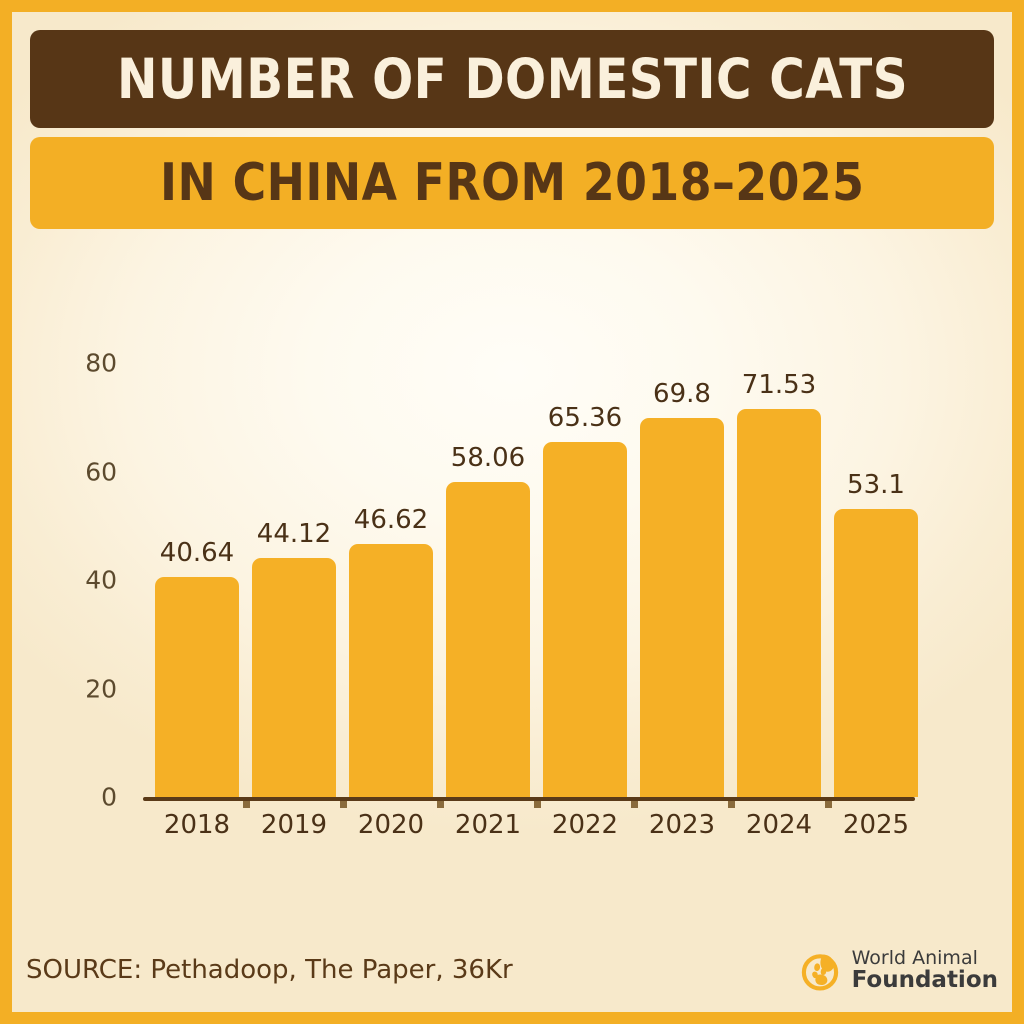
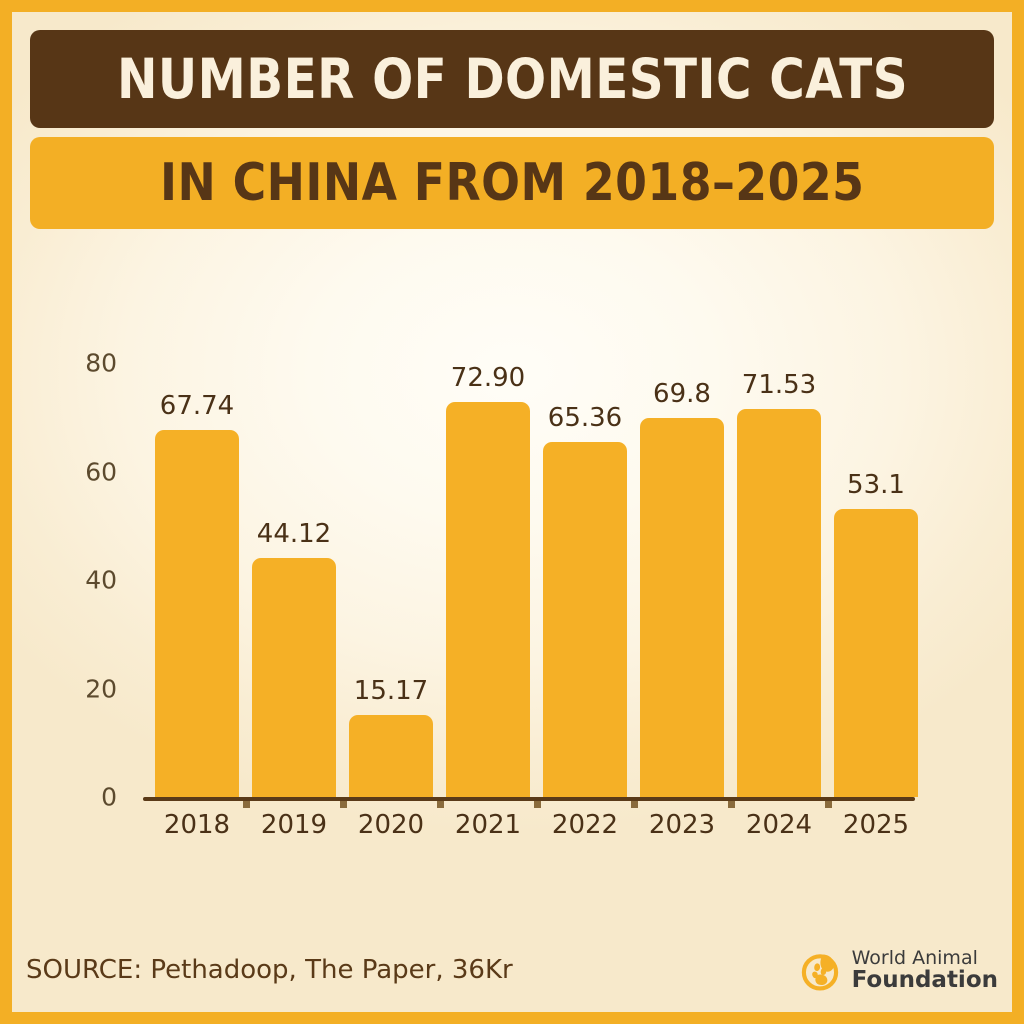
2018: 40.64 -> 67.74
2020: 46.62 -> 15.17
2021: 58.06 -> 72.90
